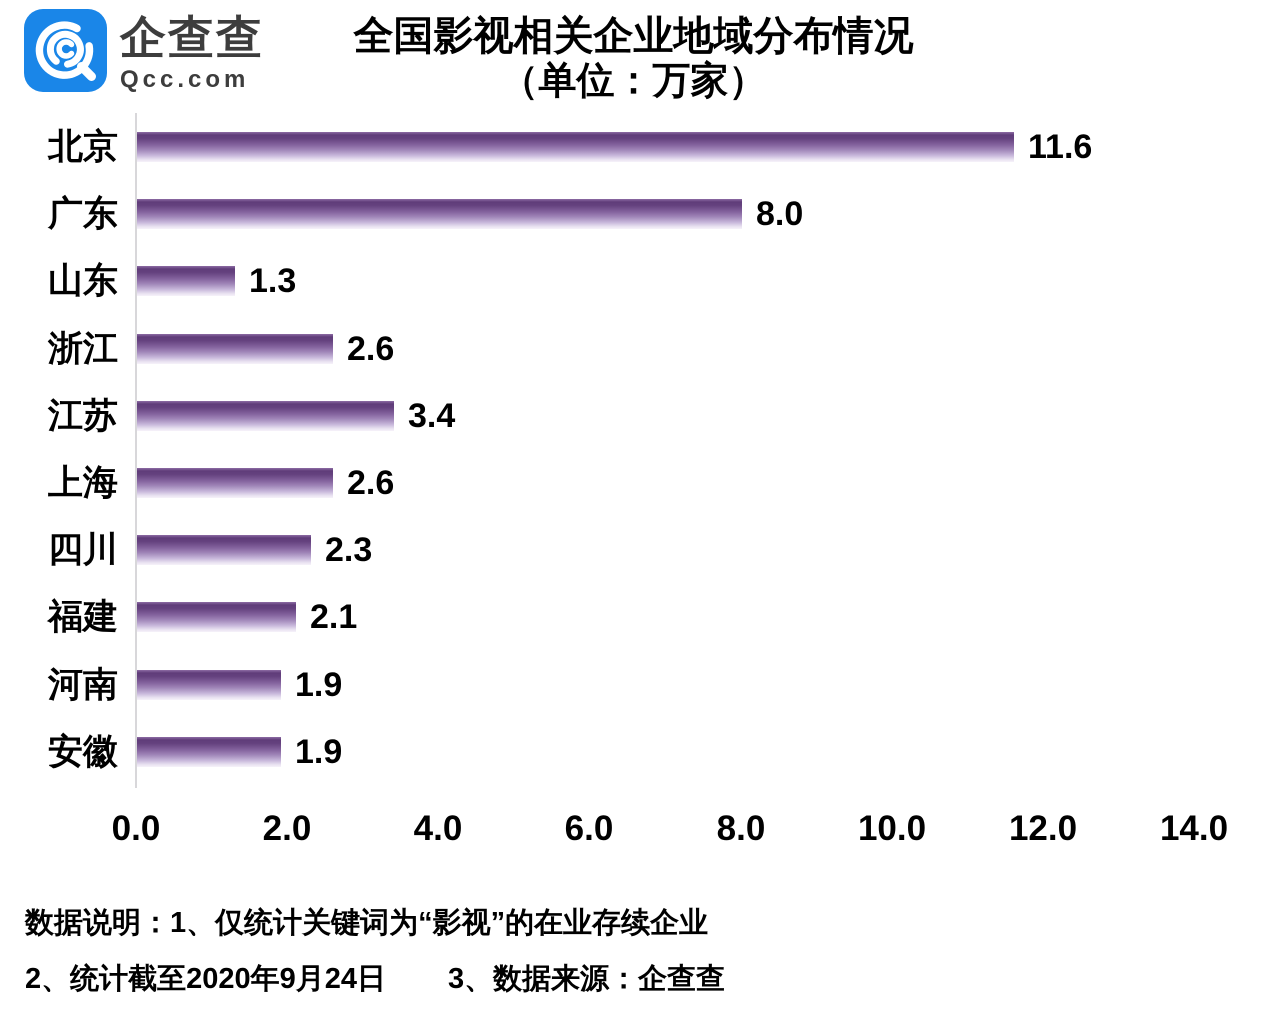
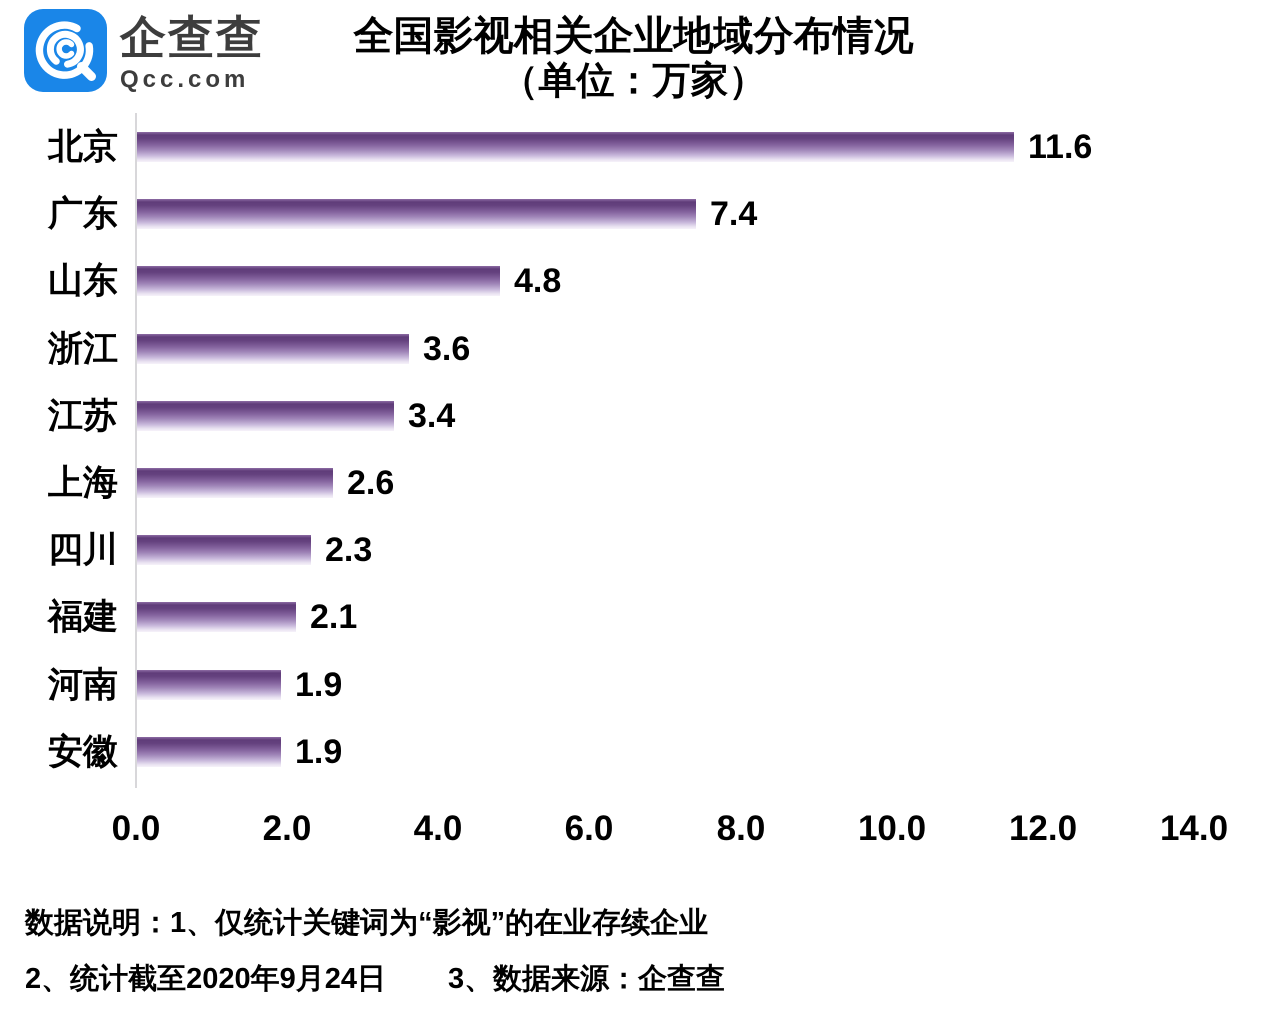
广东: 8.0 -> 7.4
山东: 1.3 -> 4.8
浙江: 2.6 -> 3.6
